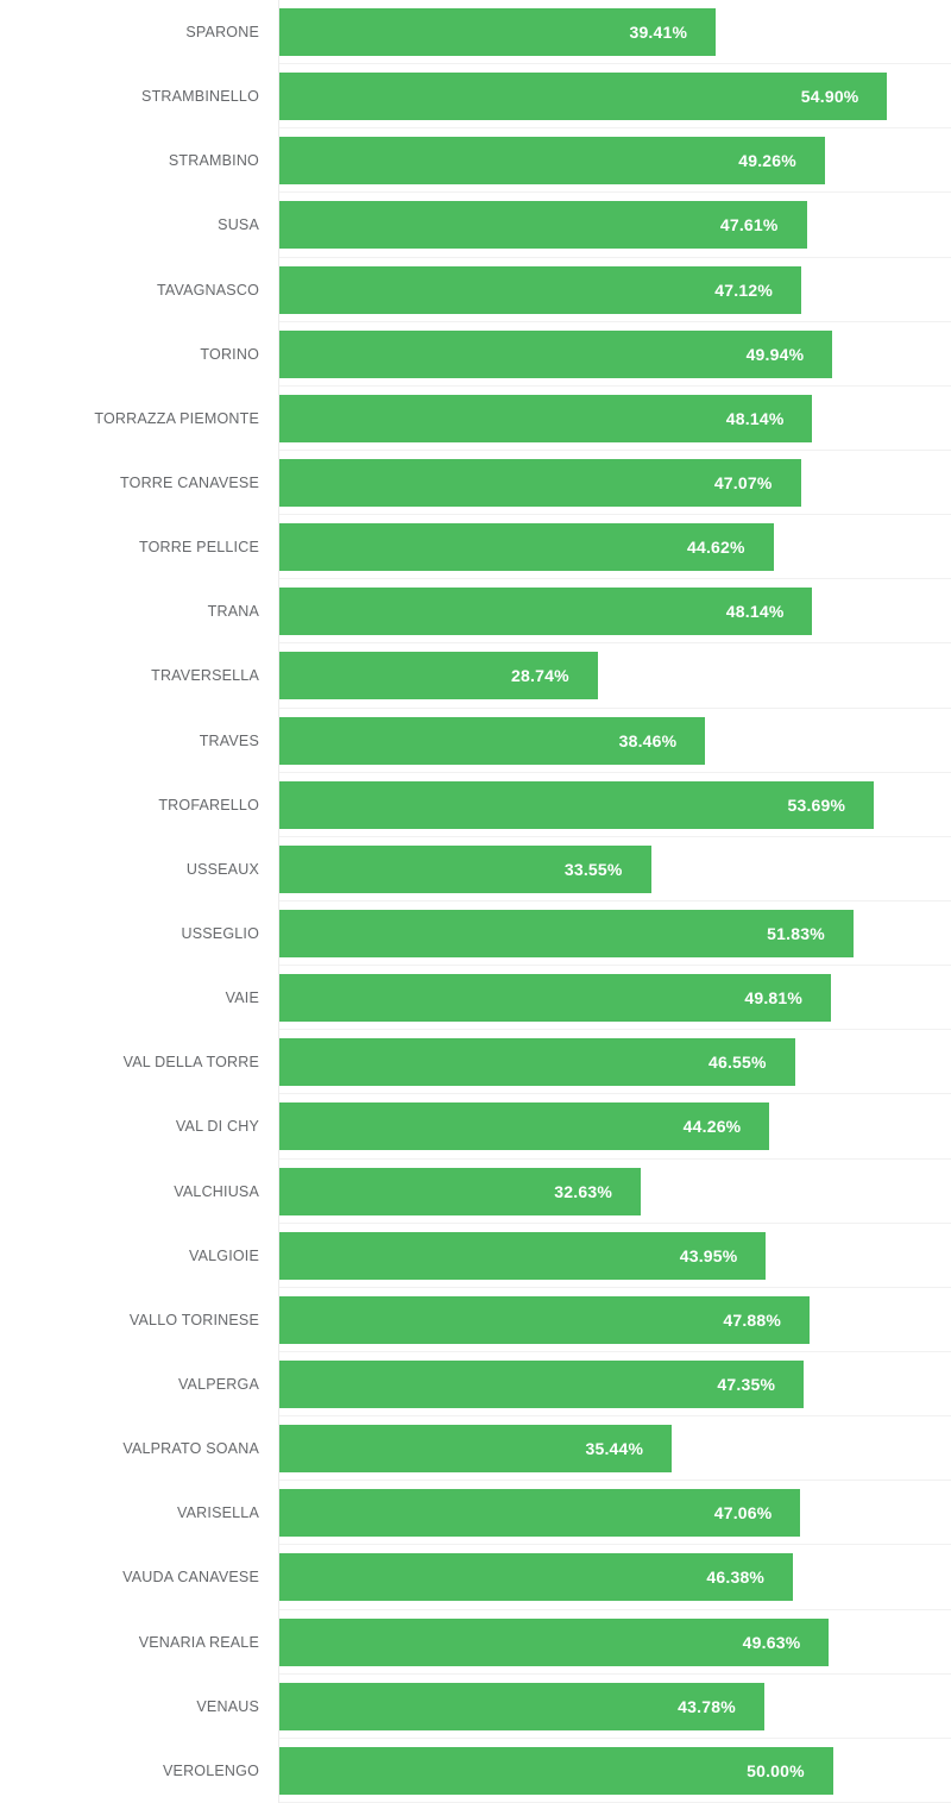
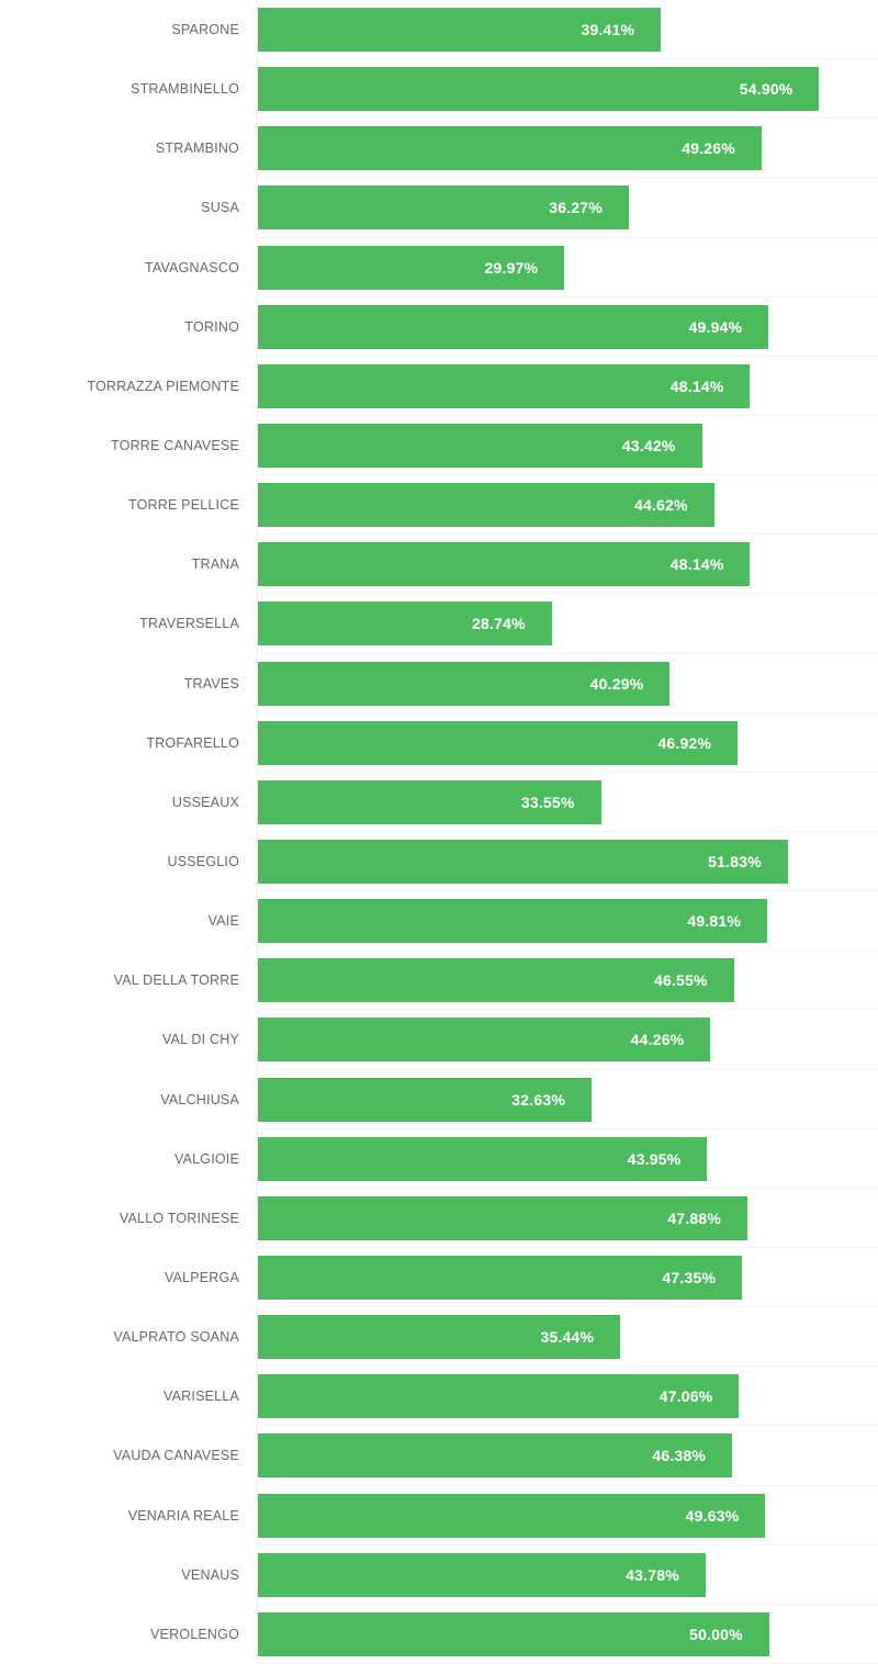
SUSA: 47.61% -> 36.27%
TAVAGNASCO: 47.12% -> 29.97%
TORRE CANAVESE: 47.07% -> 43.42%
TRAVES: 38.46% -> 40.29%
TROFARELLO: 53.69% -> 46.92%
